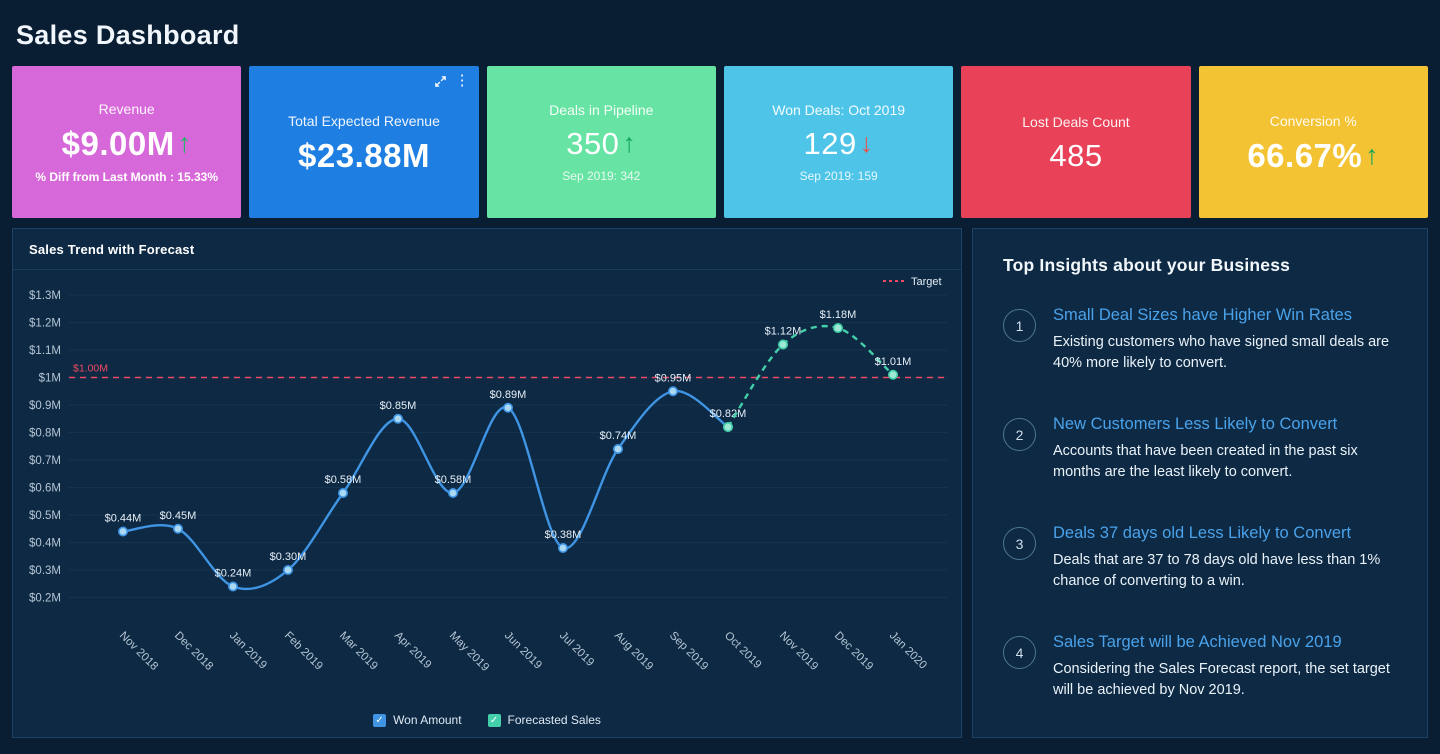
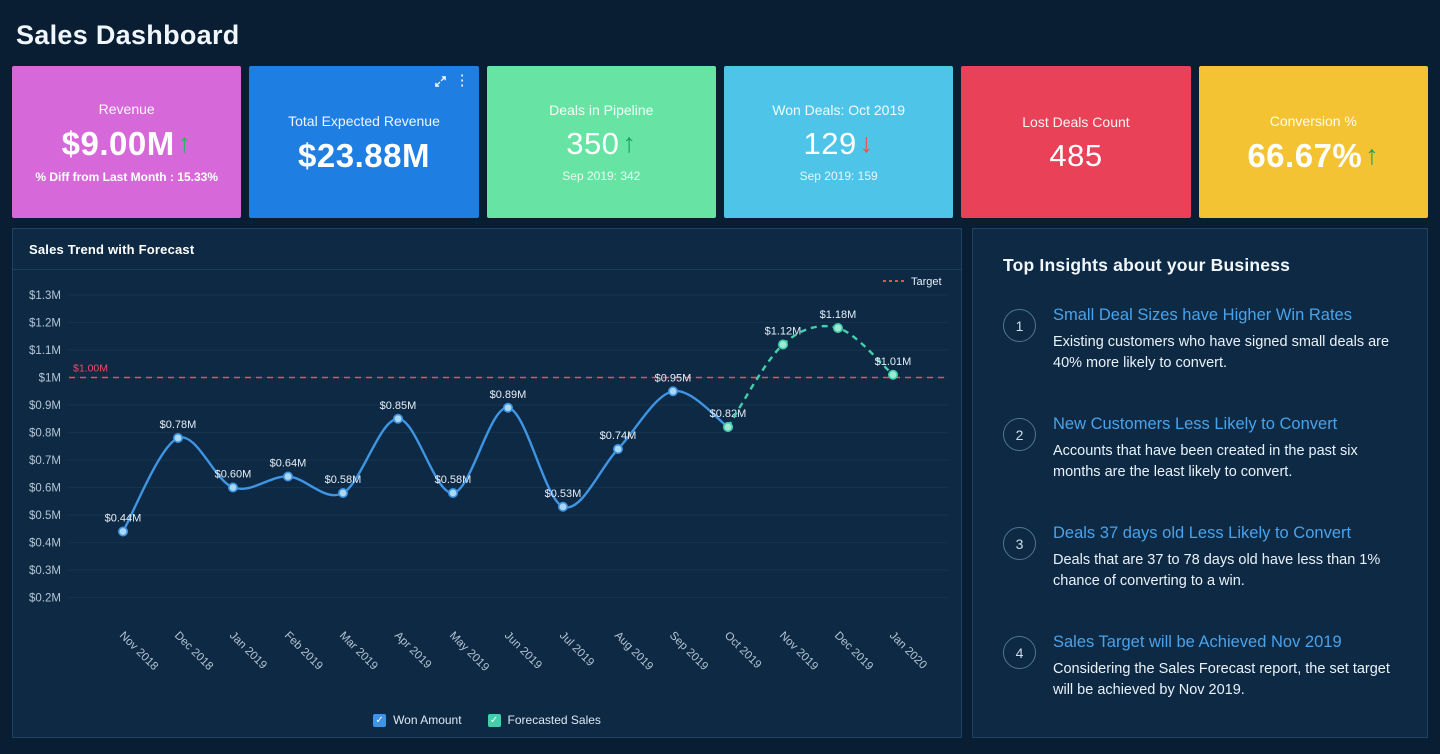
Won Amount/Dec 2018: $0.45M -> $0.78M
Won Amount/Jan 2019: $0.24M -> $0.60M
Won Amount/Feb 2019: $0.30M -> $0.64M
Won Amount/Jul 2019: $0.38M -> $0.53M
